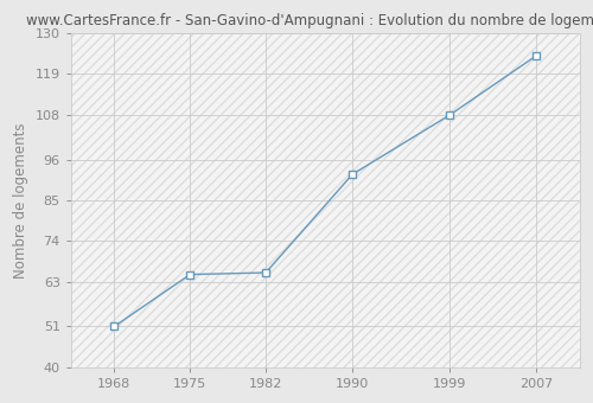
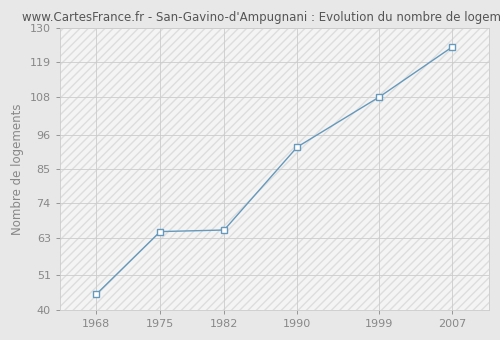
1968: 51.0 -> 45.0
